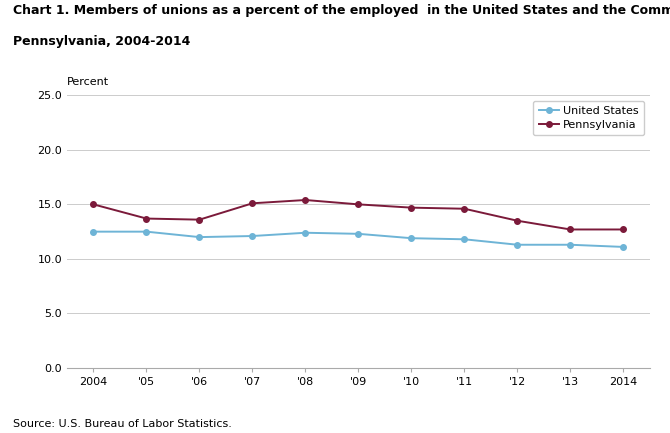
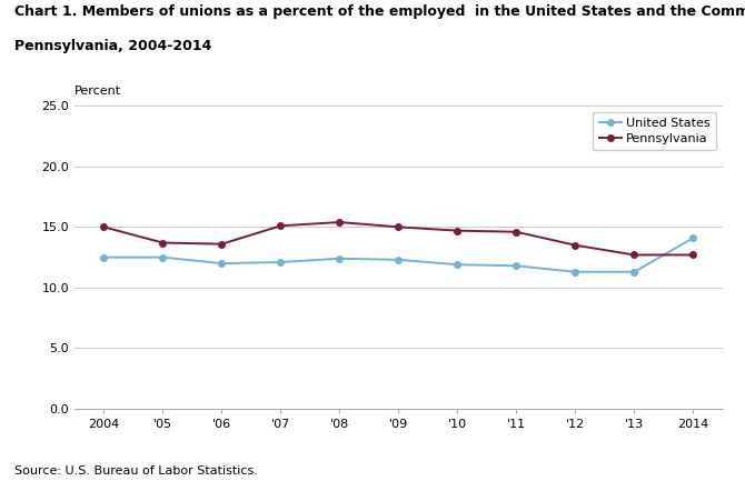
United States/2014: 11.1 -> 14.1
